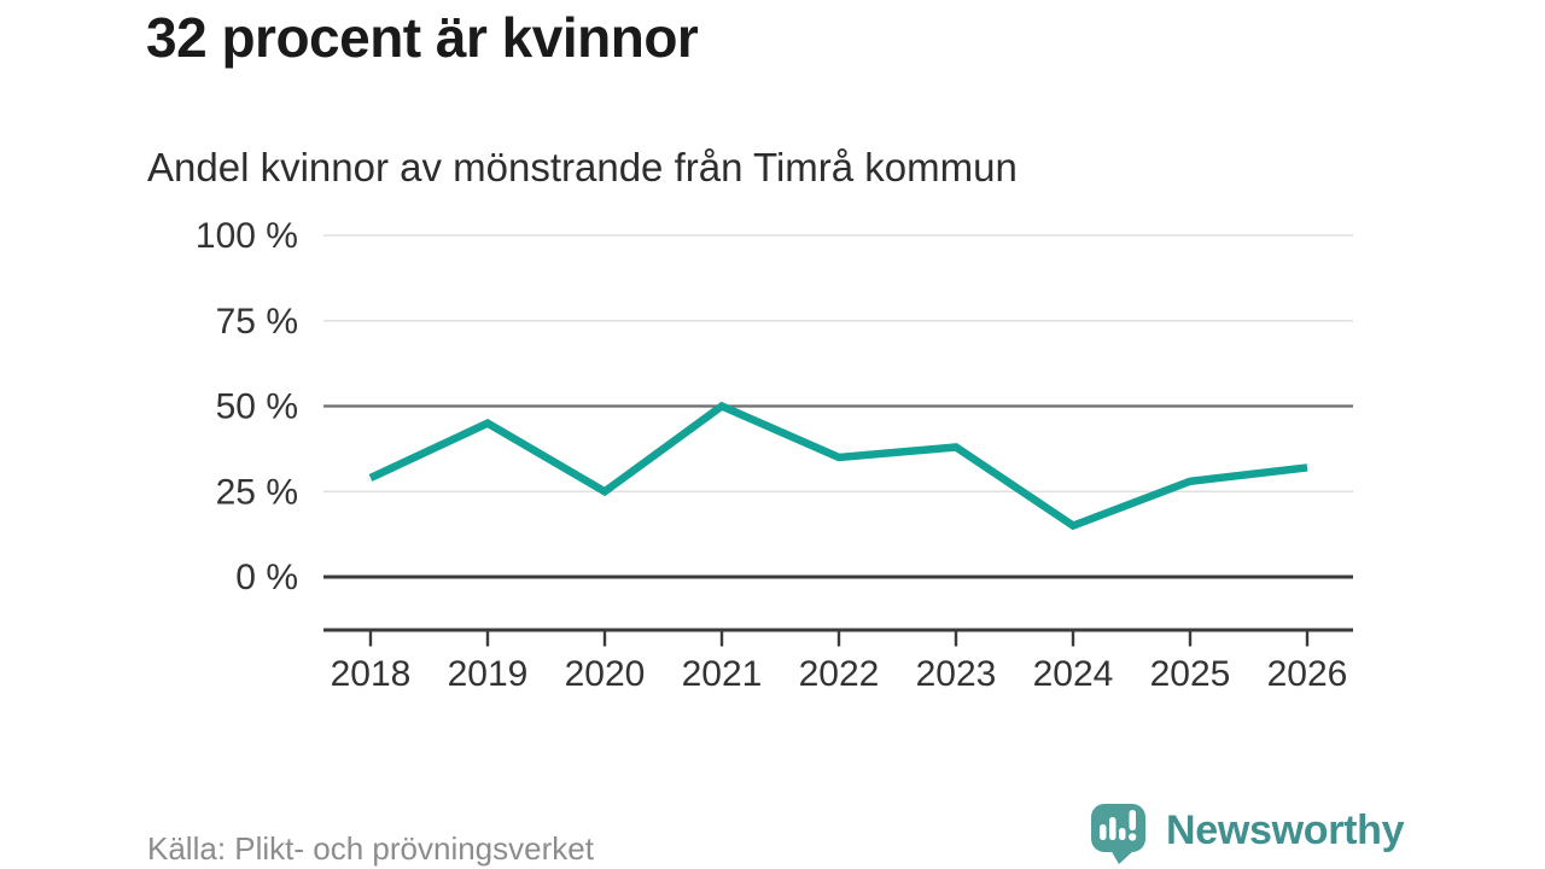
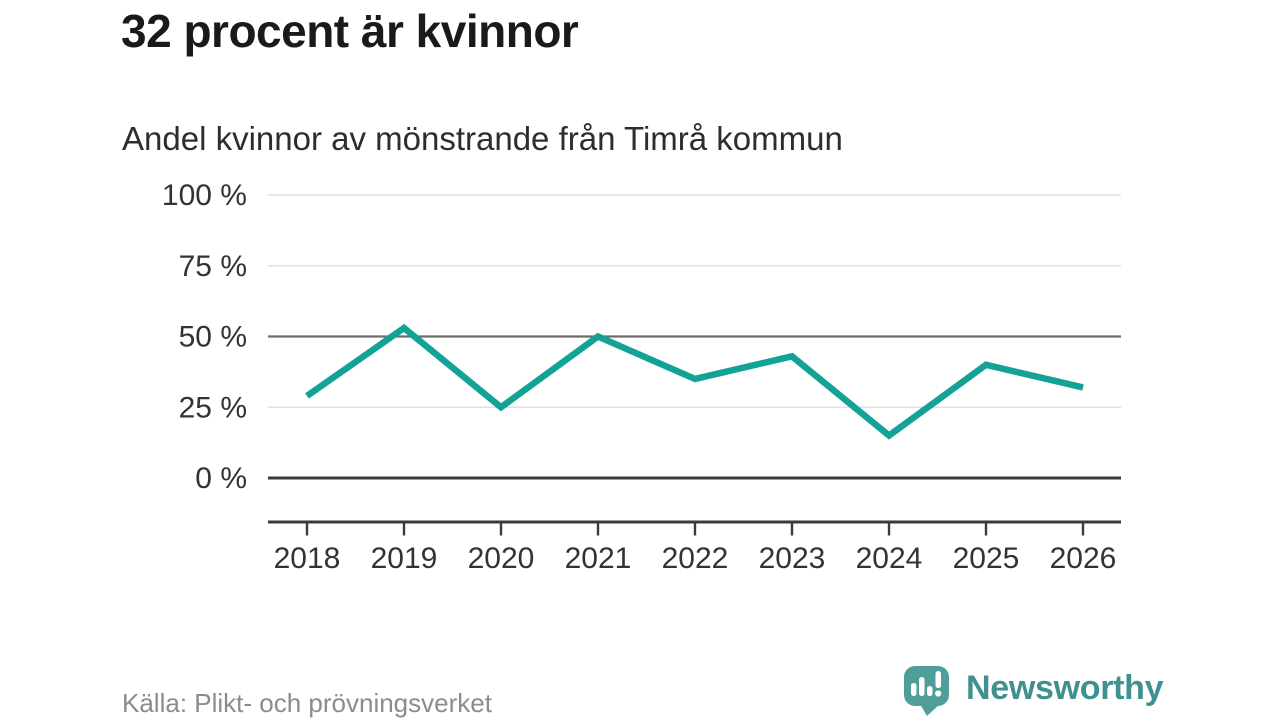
2019: 45% -> 53%
2023: 38% -> 43%
2025: 28% -> 40%
